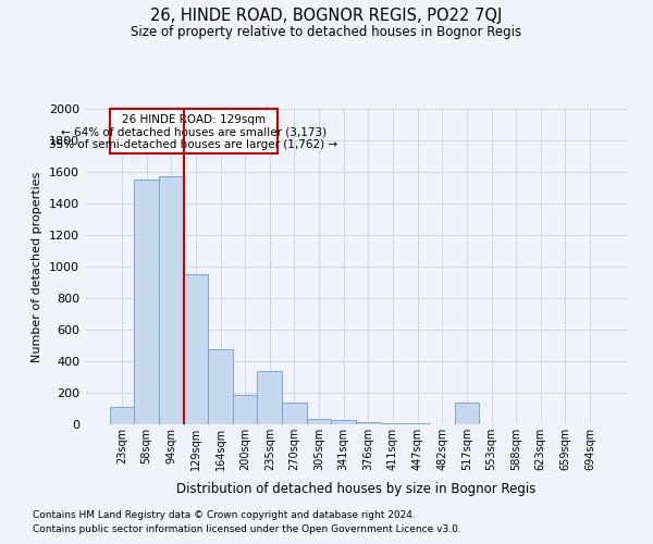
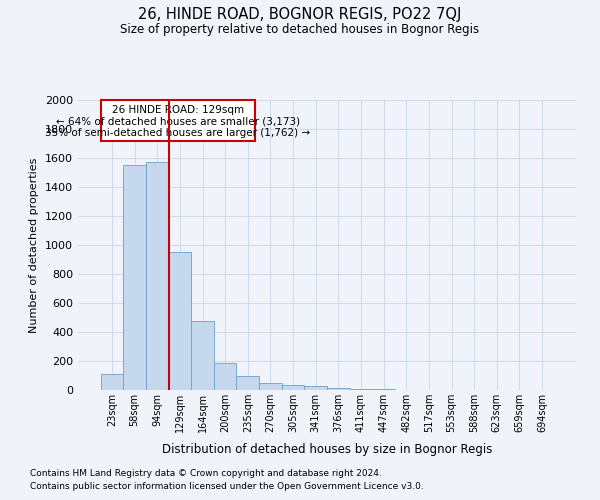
235sqm: 340 -> 100
270sqm: 140 -> 40
517sqm: 140 -> 0
